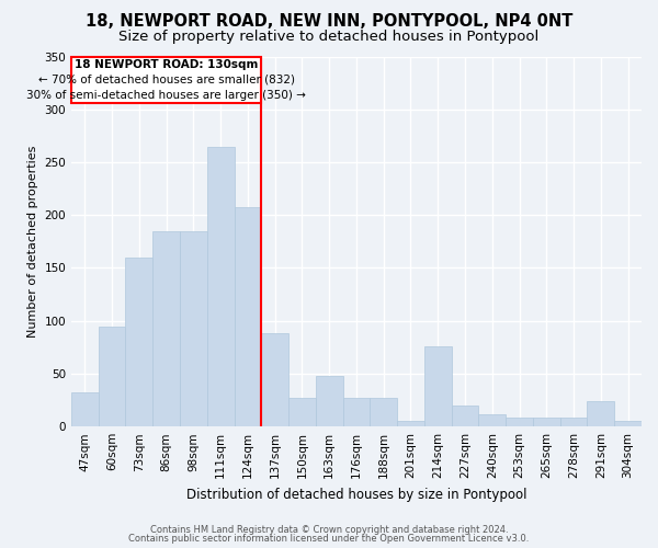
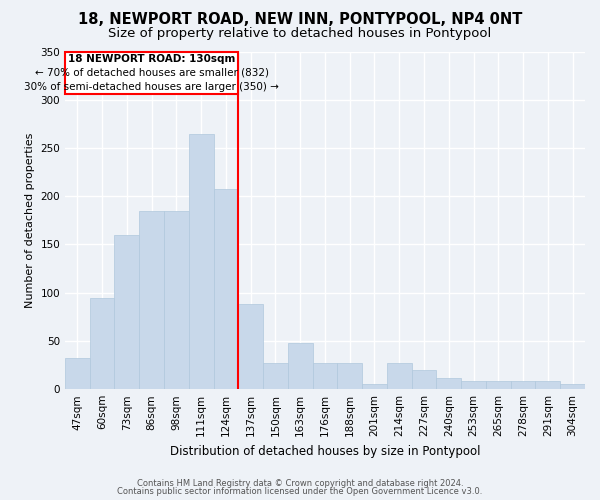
214sqm: 76 -> 27
291sqm: 24 -> 8
